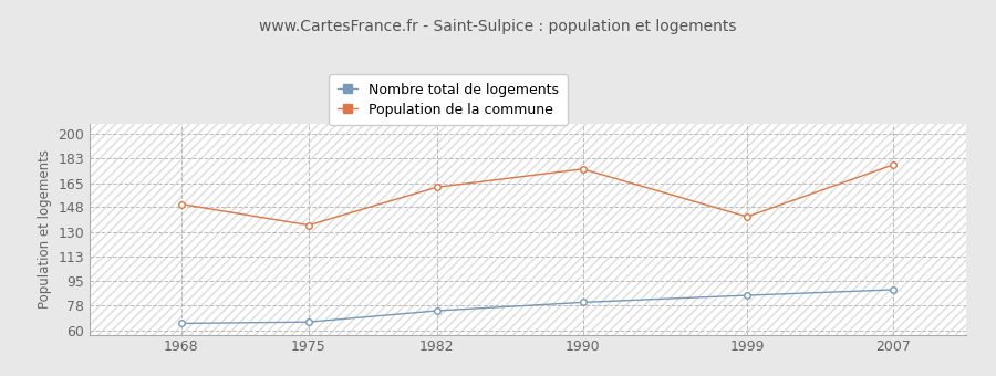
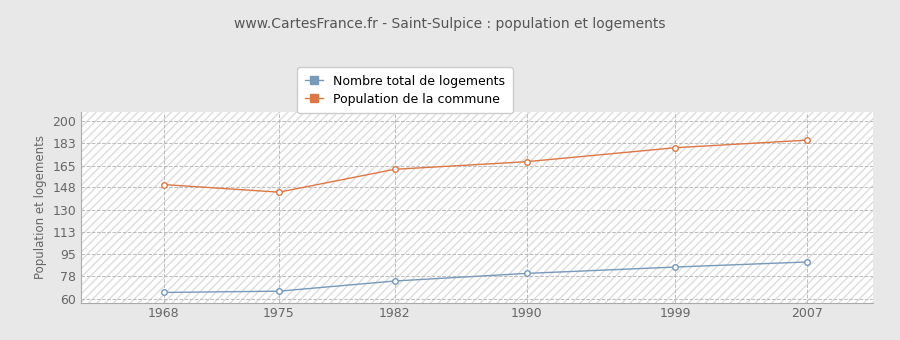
Population de la commune/1975: 135 -> 144
Population de la commune/1990: 175 -> 168
Population de la commune/1999: 141 -> 179
Population de la commune/2007: 178 -> 185
